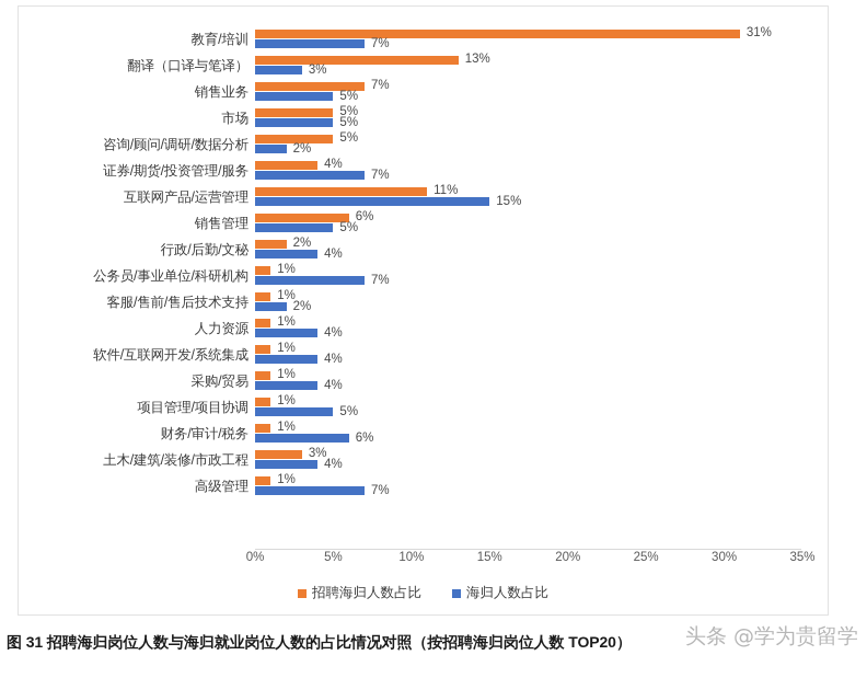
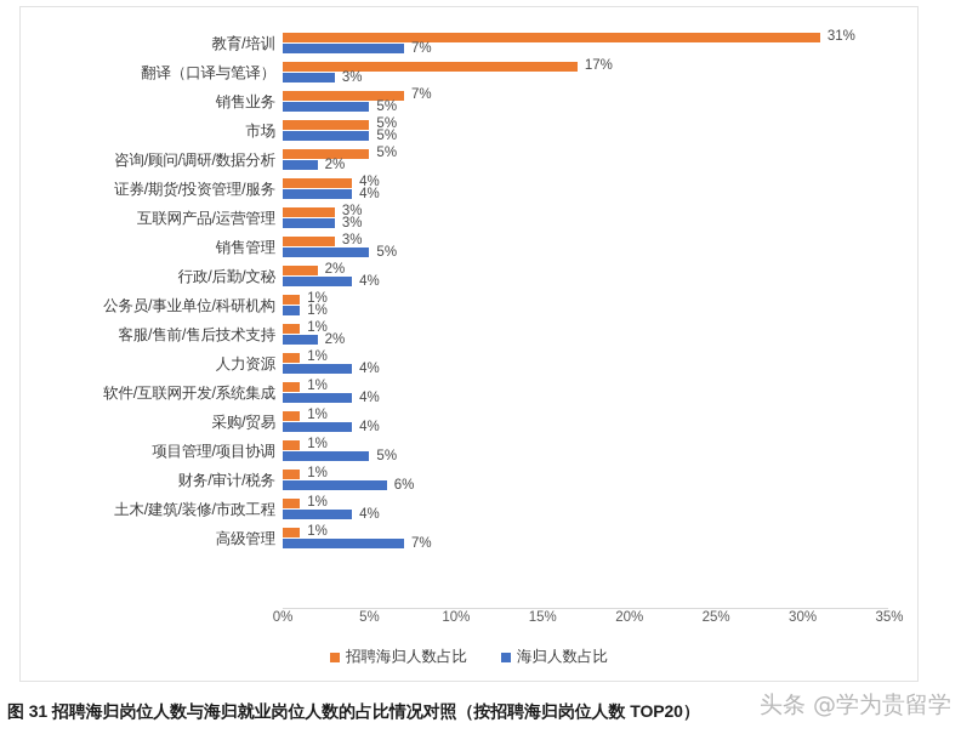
招聘海归人数占比/翻译（口译与笔译）: 13% -> 17%
海归人数占比/证券/期货/投资管理/服务: 7% -> 4%
招聘海归人数占比/互联网产品/运营管理: 11% -> 3%
海归人数占比/互联网产品/运营管理: 15% -> 3%
招聘海归人数占比/销售管理: 6% -> 3%
海归人数占比/公务员/事业单位/科研机构: 7% -> 1%
招聘海归人数占比/土木/建筑/装修/市政工程: 3% -> 1%
